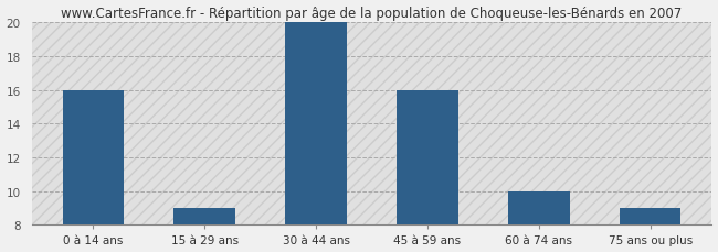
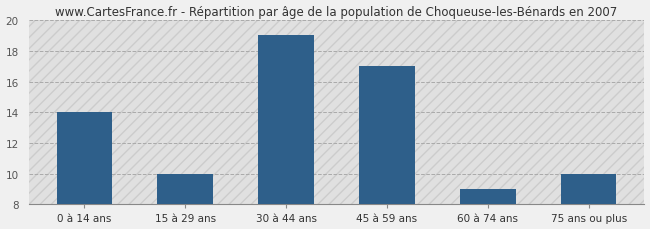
0 à 14 ans: 16 -> 14
15 à 29 ans: 9 -> 10
30 à 44 ans: 20 -> 19
45 à 59 ans: 16 -> 17
60 à 74 ans: 10 -> 9
75 ans ou plus: 9 -> 10
